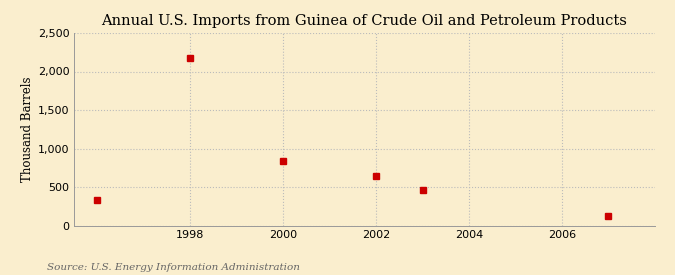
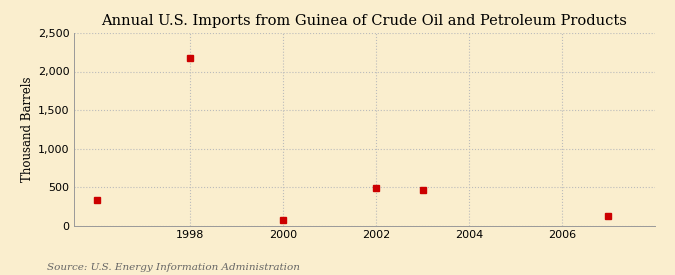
2000: 840 -> 80
2002: 640 -> 490
